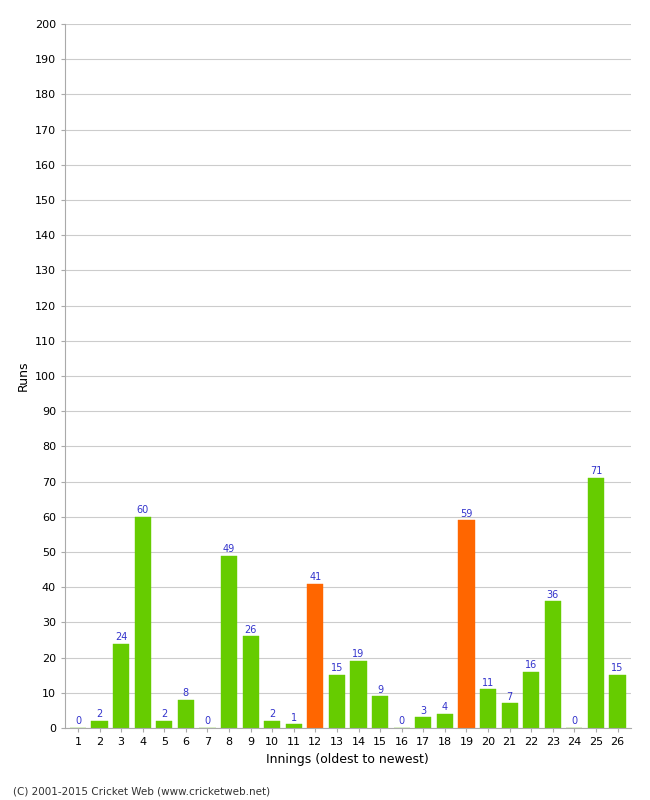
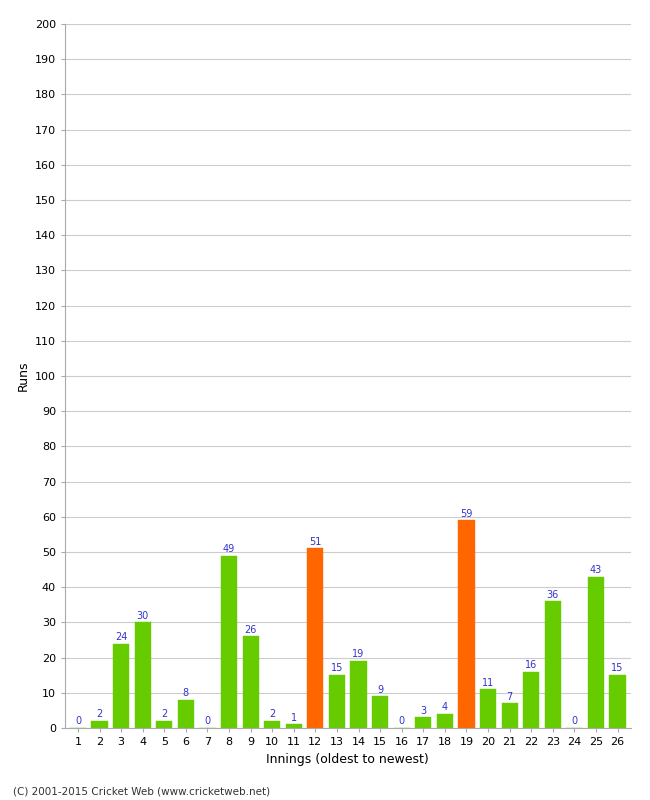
4: 60 -> 30
12: 41 -> 51
25: 71 -> 43
